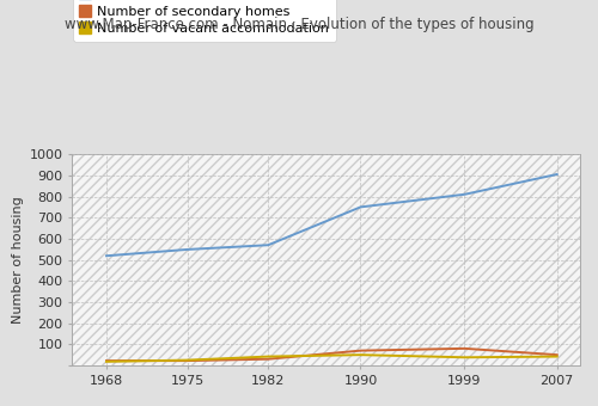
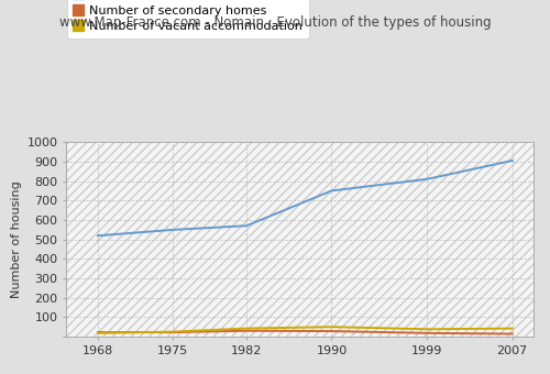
Number of secondary homes/1990: 70 -> 30
Number of secondary homes/1999: 80 -> 20
Number of secondary homes/2007: 50 -> 10
